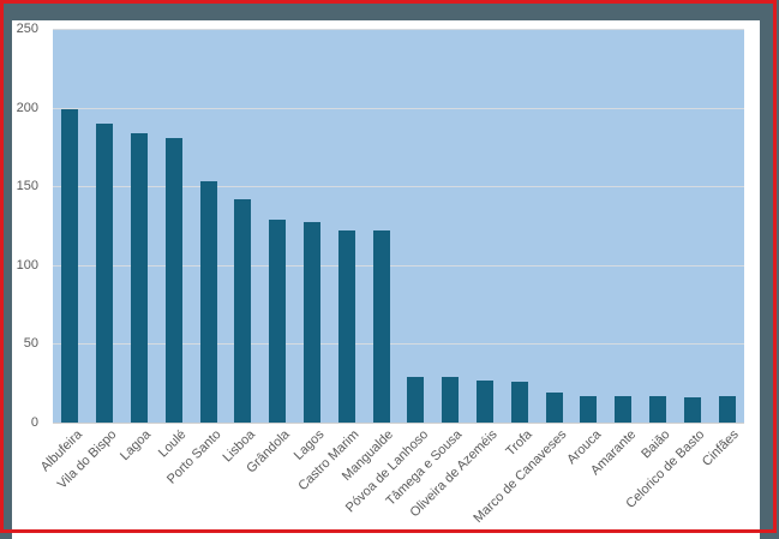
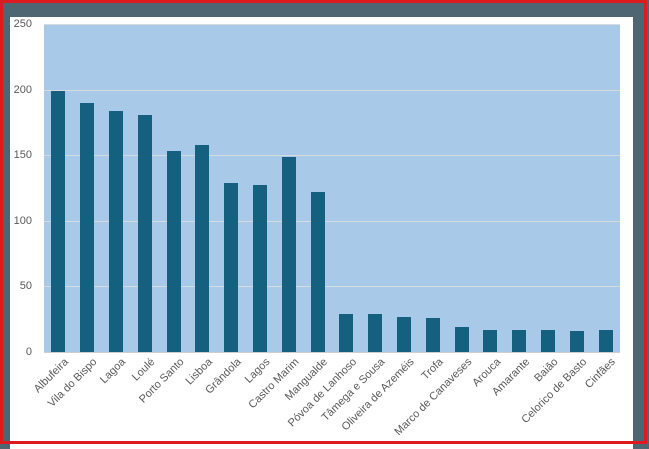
Lisboa: 142 -> 158
Castro Marim: 122 -> 149
